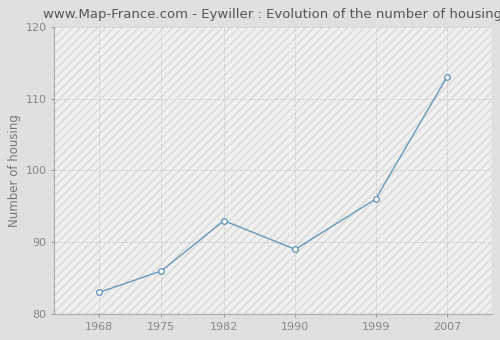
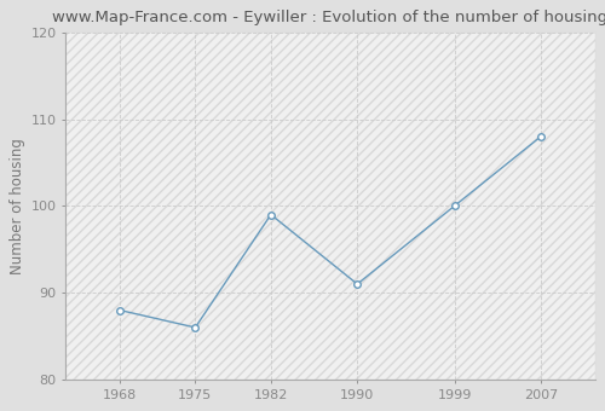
1968: 83 -> 88
1982: 93 -> 99
1990: 89 -> 91
1999: 96 -> 100
2007: 113 -> 108
